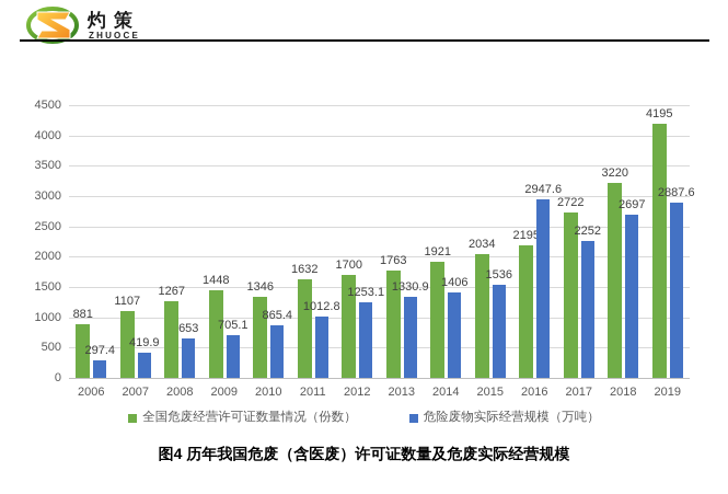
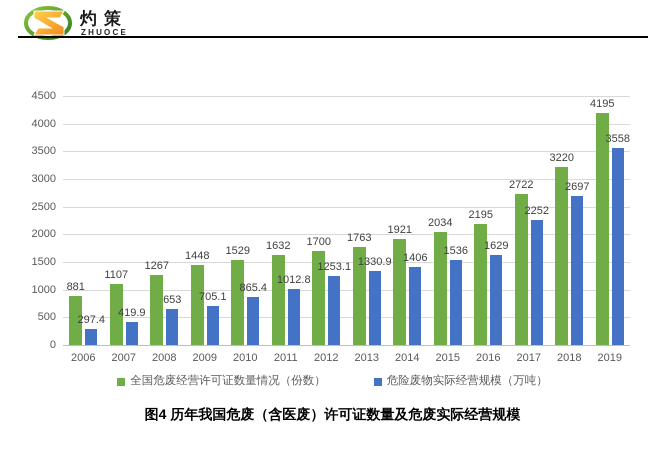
全国危废经营许可证数量情况（份数）/2010: 1346 -> 1529
危险废物实际经营规模（万吨）/2016: 2947.6 -> 1629
危险废物实际经营规模（万吨）/2019: 2887.6 -> 3558
